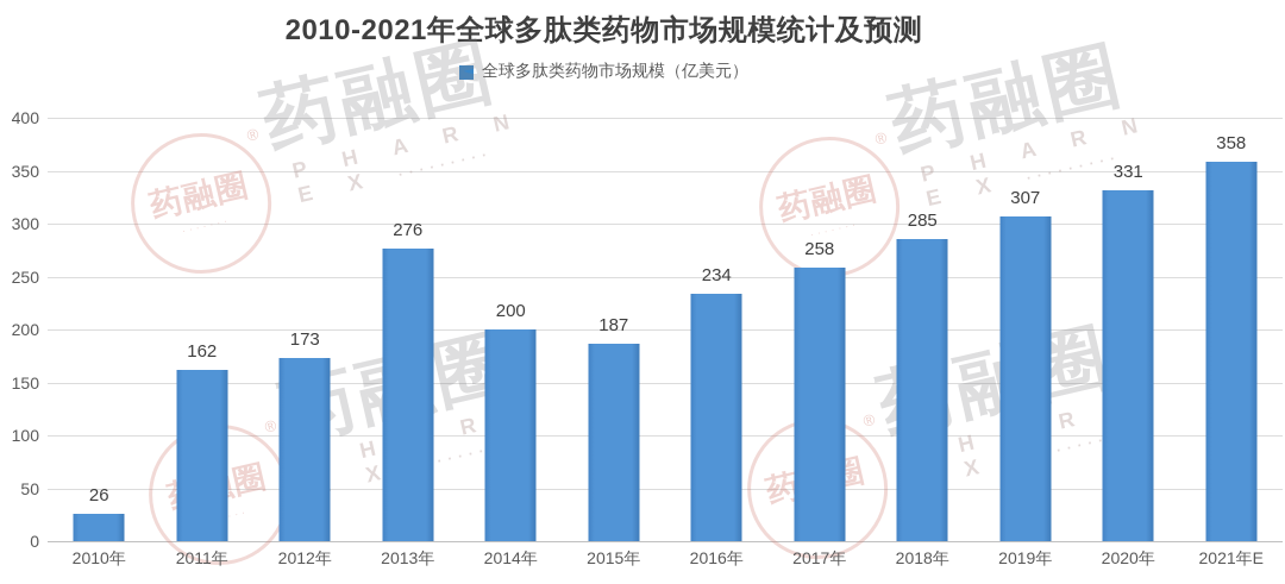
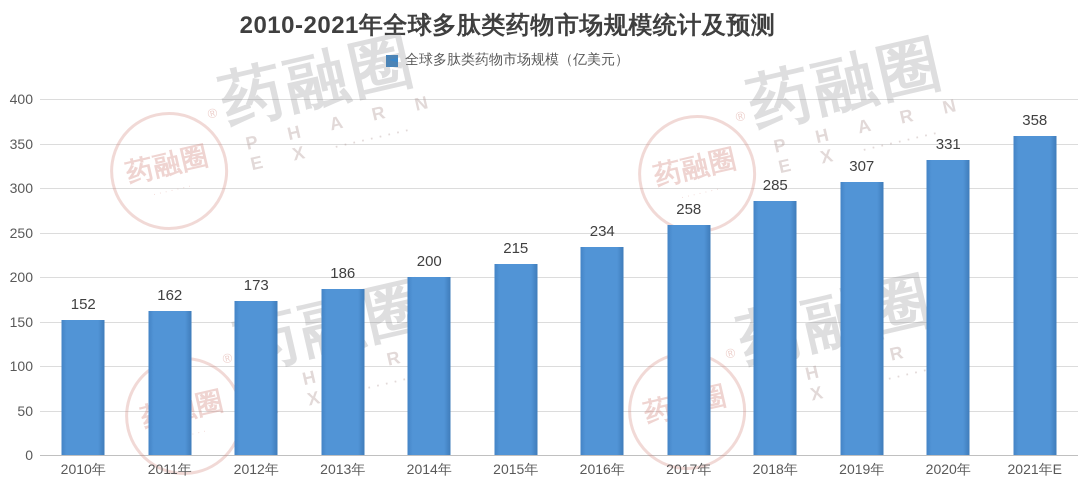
2010年: 26 -> 152
2013年: 276 -> 186
2015年: 187 -> 215
